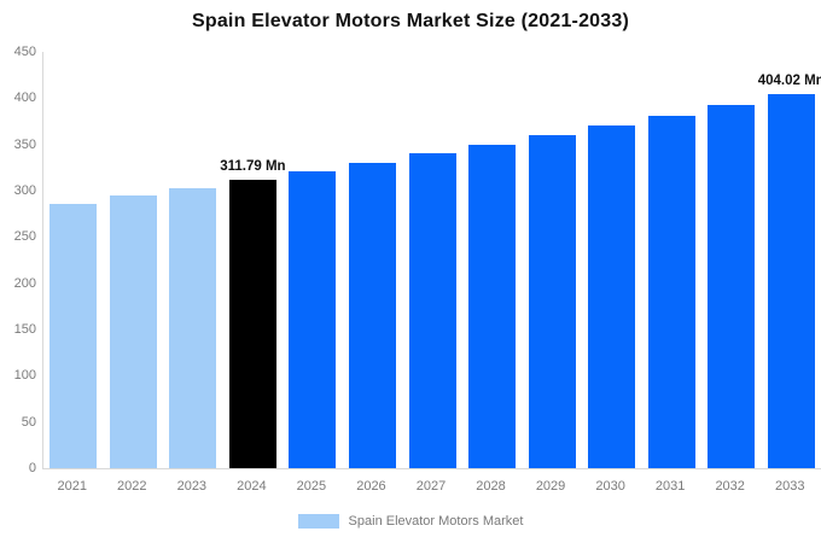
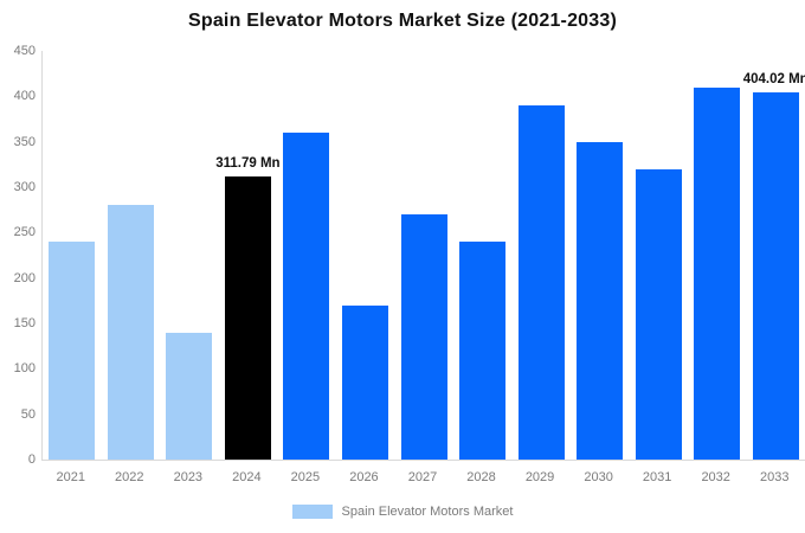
2021: 290 -> 240
2022: 290 -> 280
2023: 300 -> 140
2025: 320 -> 360
2026: 330 -> 170
2027: 340 -> 270
2028: 350 -> 240
2029: 360 -> 390
2030: 370 -> 350
2031: 380 -> 320
2032: 390 -> 410
